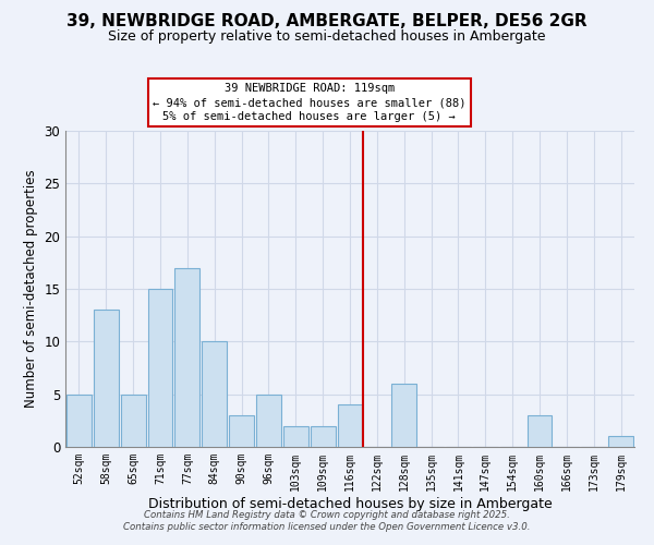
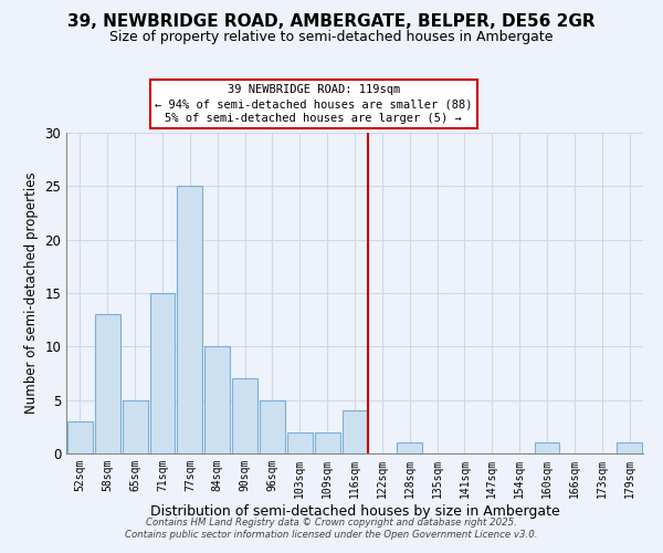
52sqm: 5 -> 3
77sqm: 17 -> 25
90sqm: 3 -> 7
128sqm: 6 -> 1
160sqm: 3 -> 1
